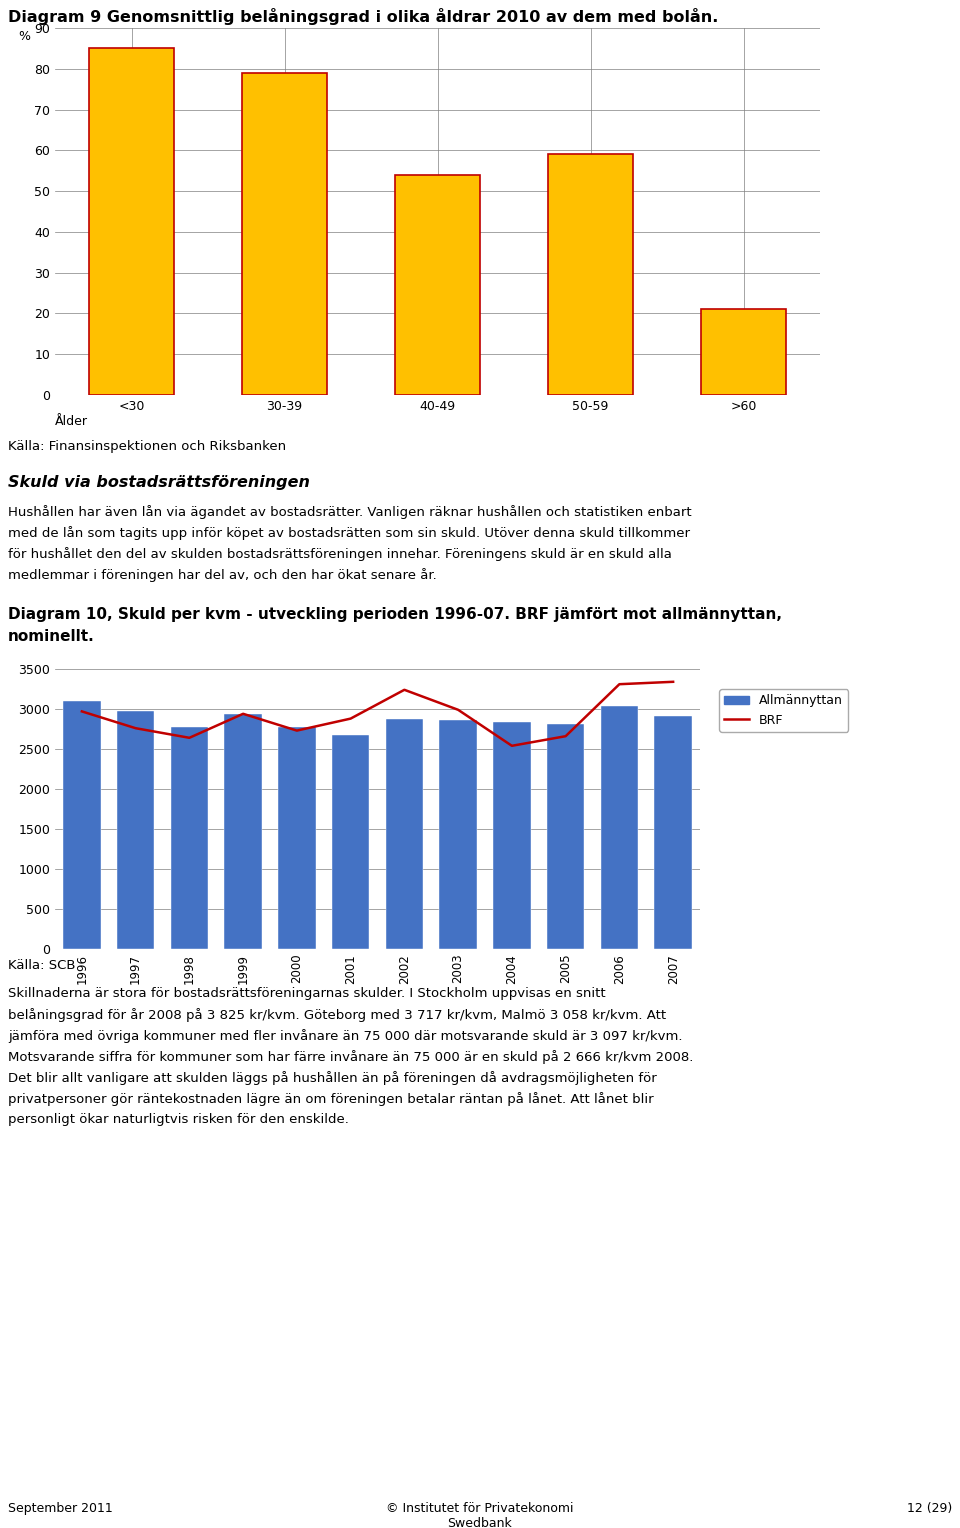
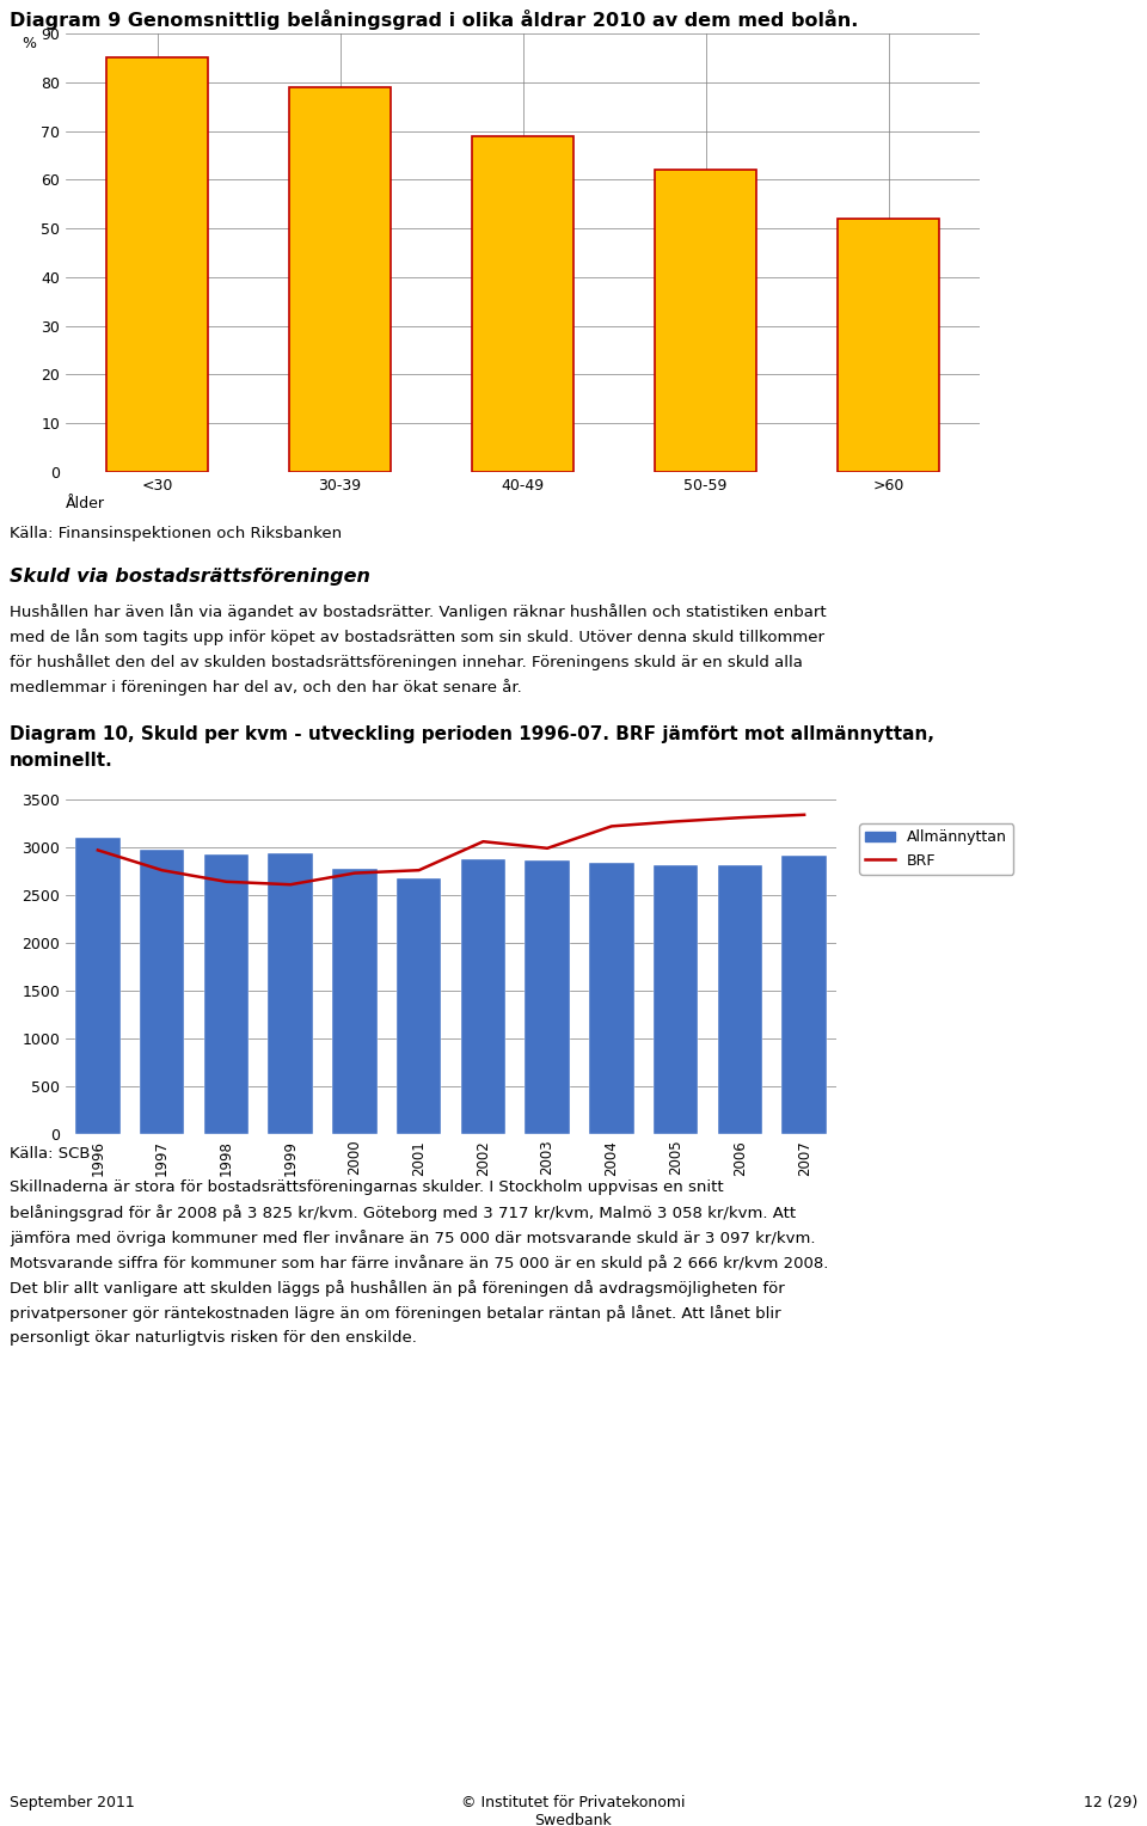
40-49: 54 -> 69
50-59: 59 -> 62
>60: 21 -> 52
Allmännyttan/1998: 2780 -> 2920
BRF/1999: 2940 -> 2610
BRF/2001: 2880 -> 2760
BRF/2002: 3240 -> 3060
BRF/2004: 2540 -> 3220
BRF/2005: 2660 -> 3270
Allmännyttan/2006: 3040 -> 2810
